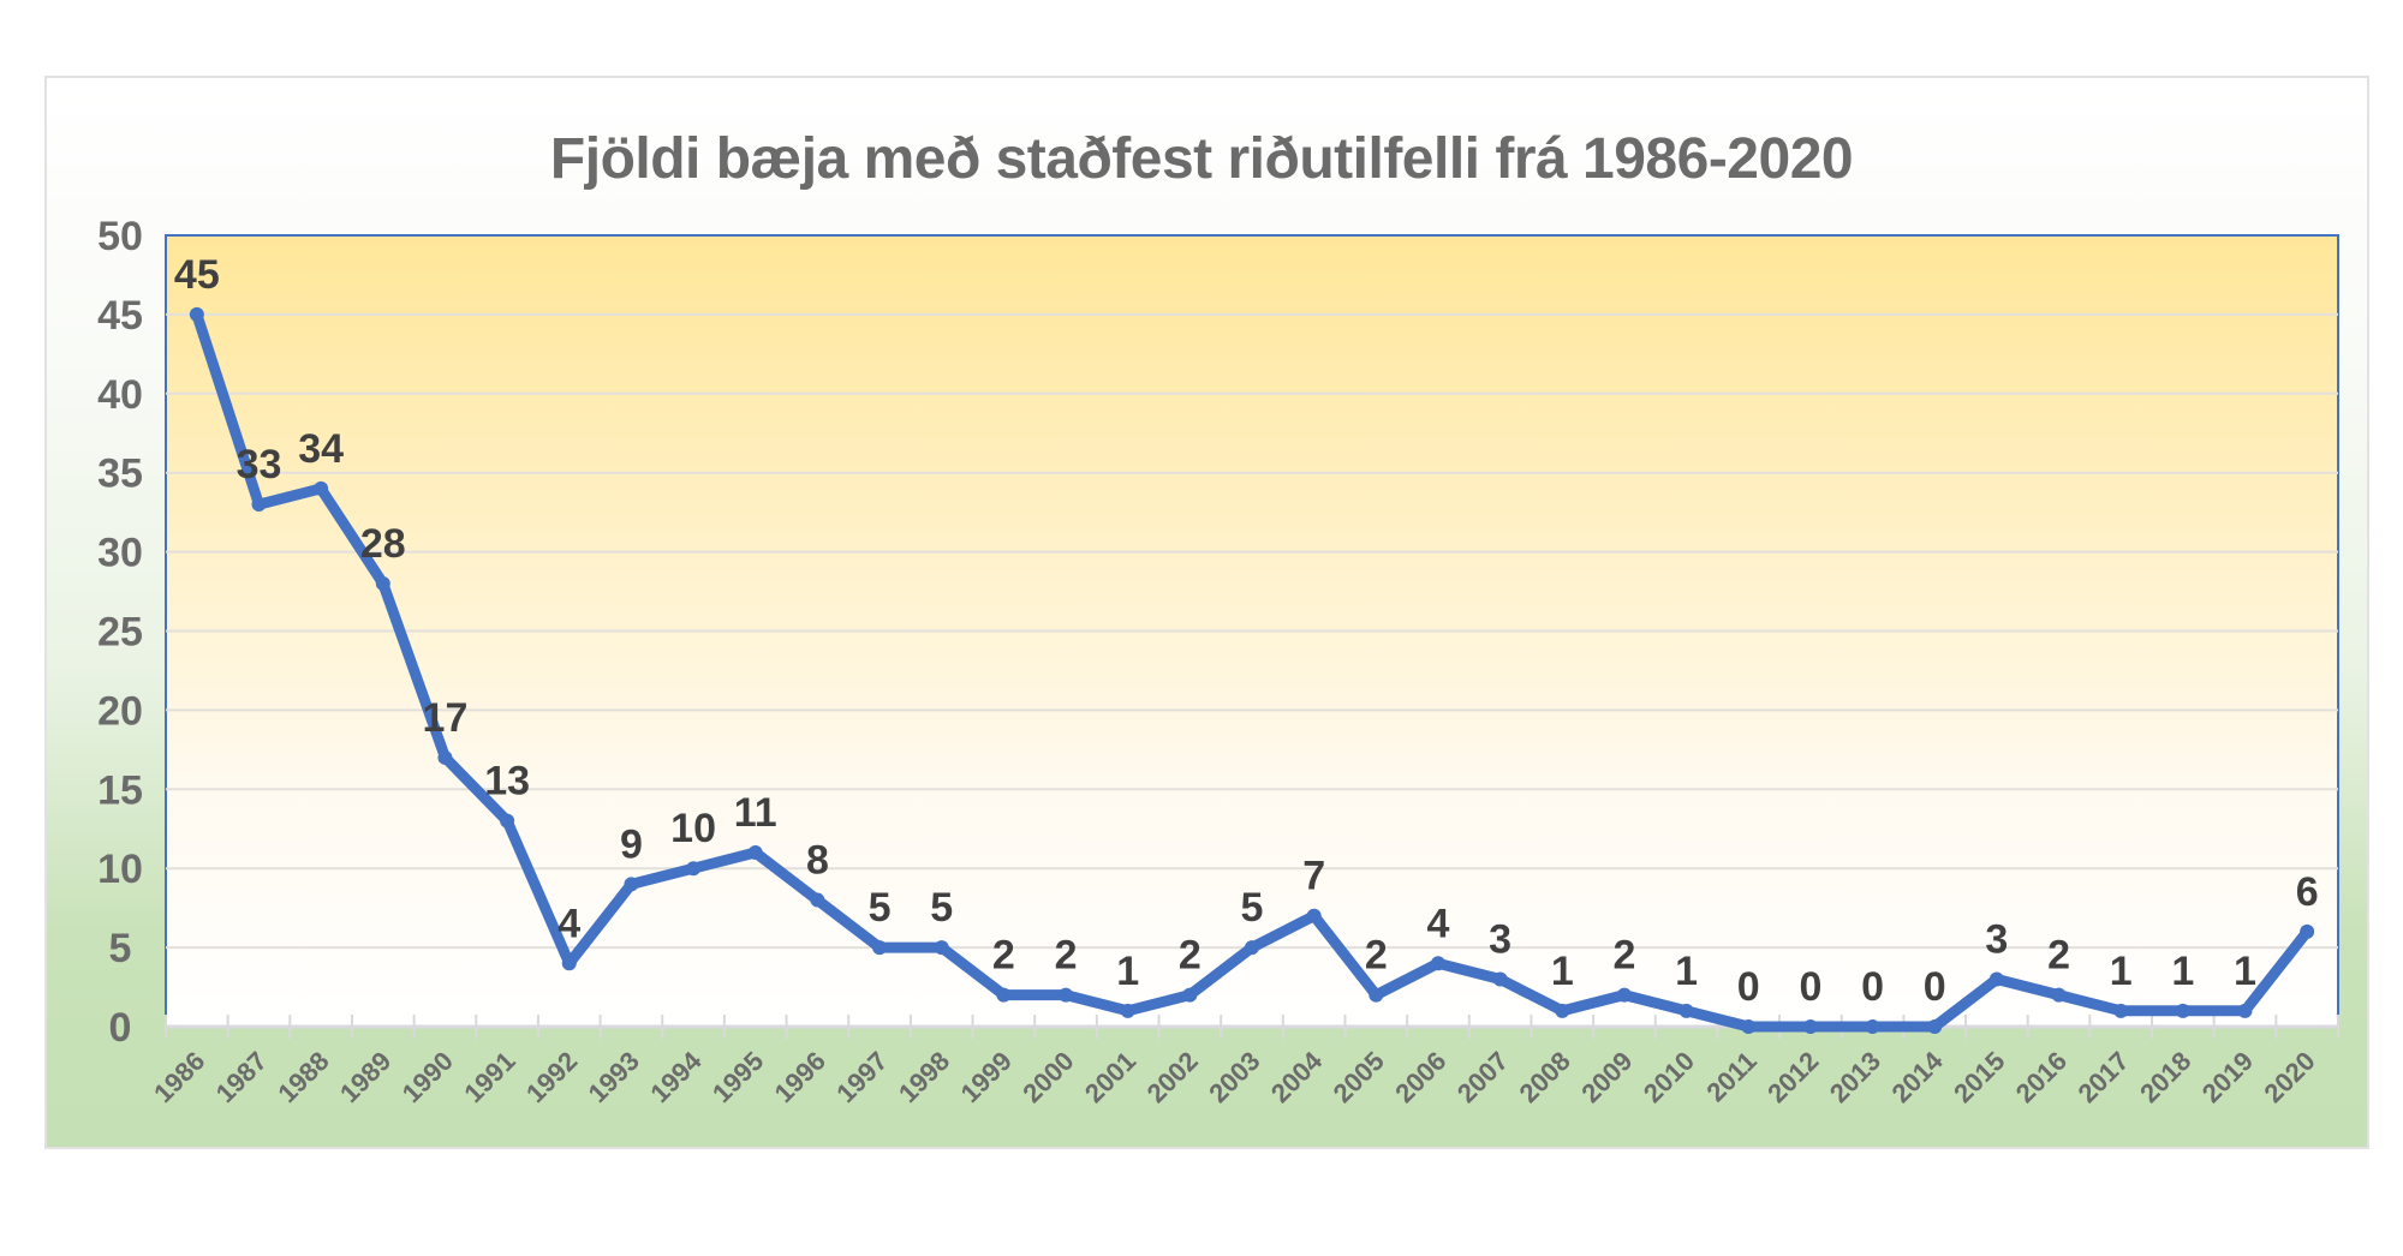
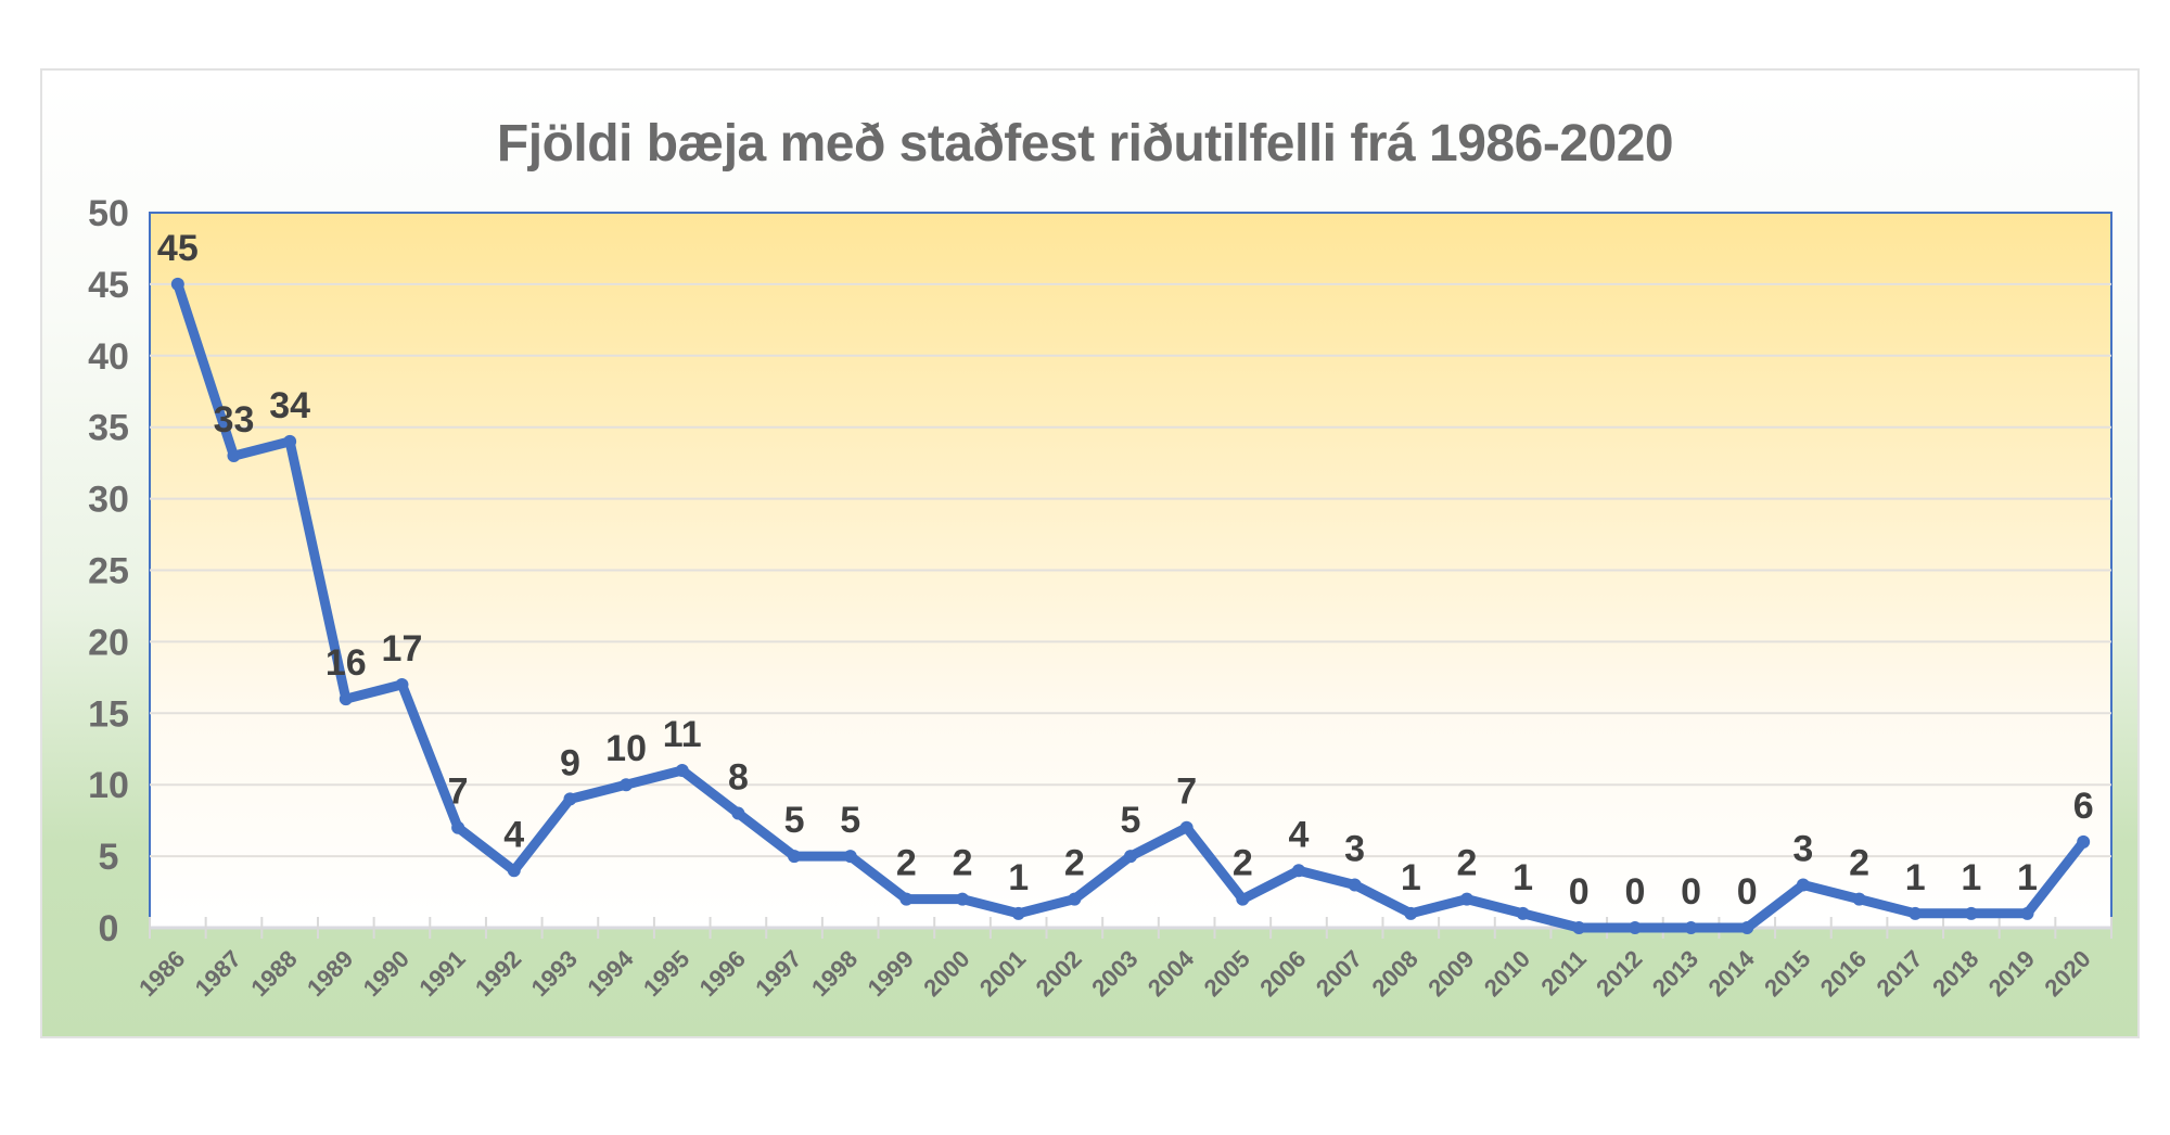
1989: 28 -> 16
1991: 13 -> 7
